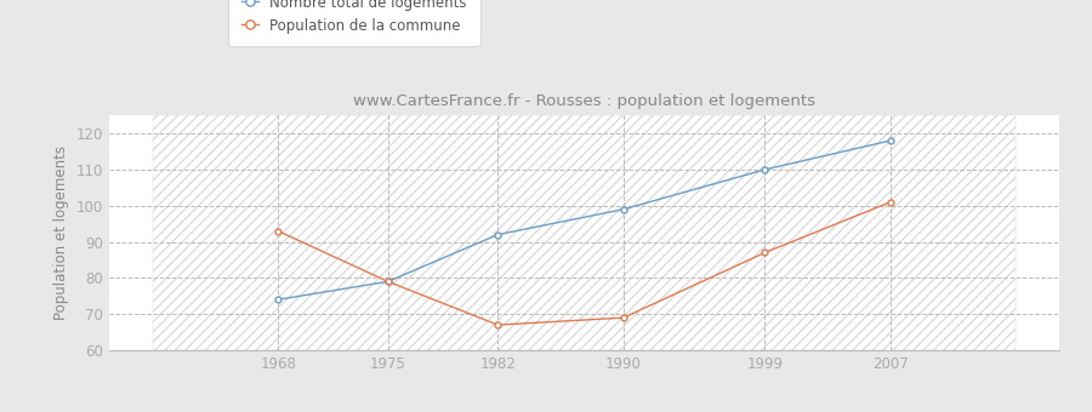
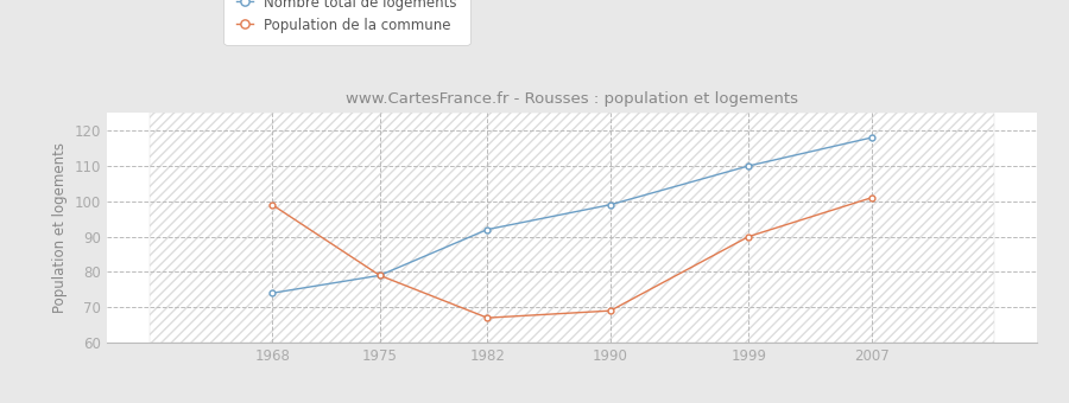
Population de la commune/1968: 93 -> 99
Population de la commune/1999: 87 -> 90
